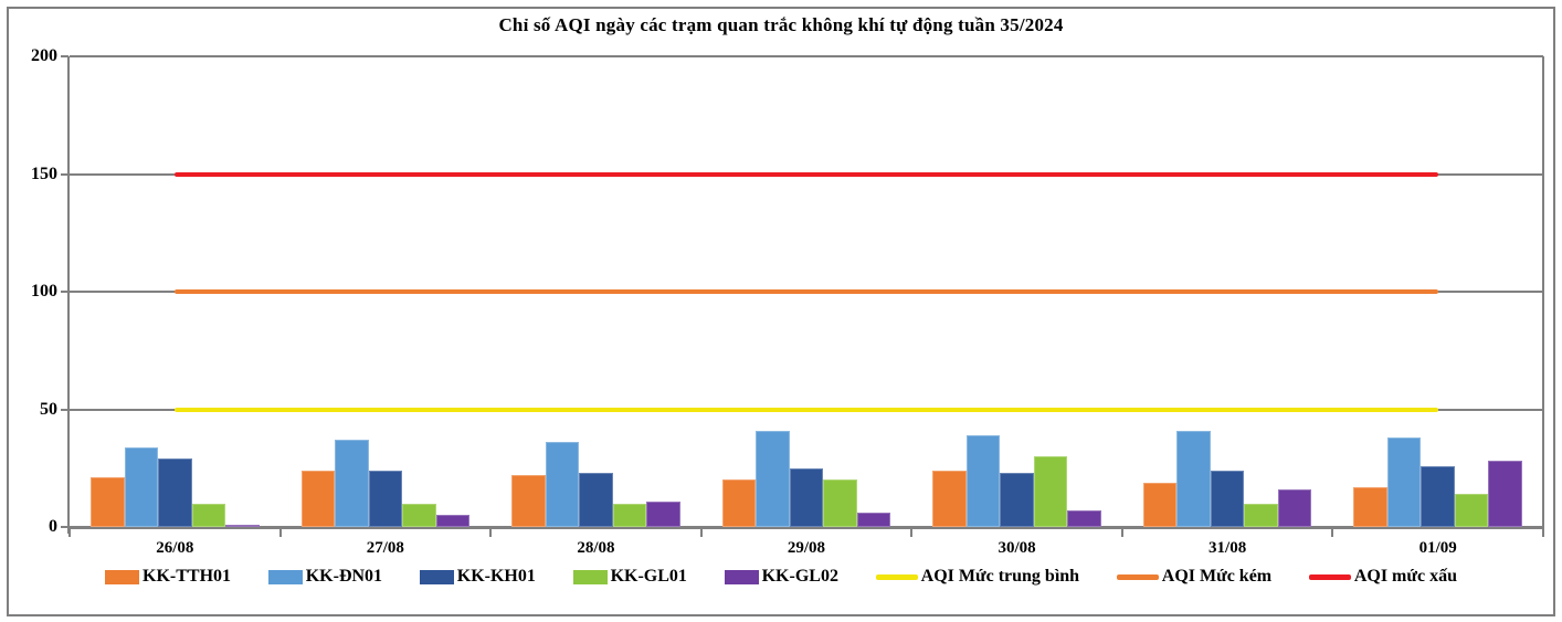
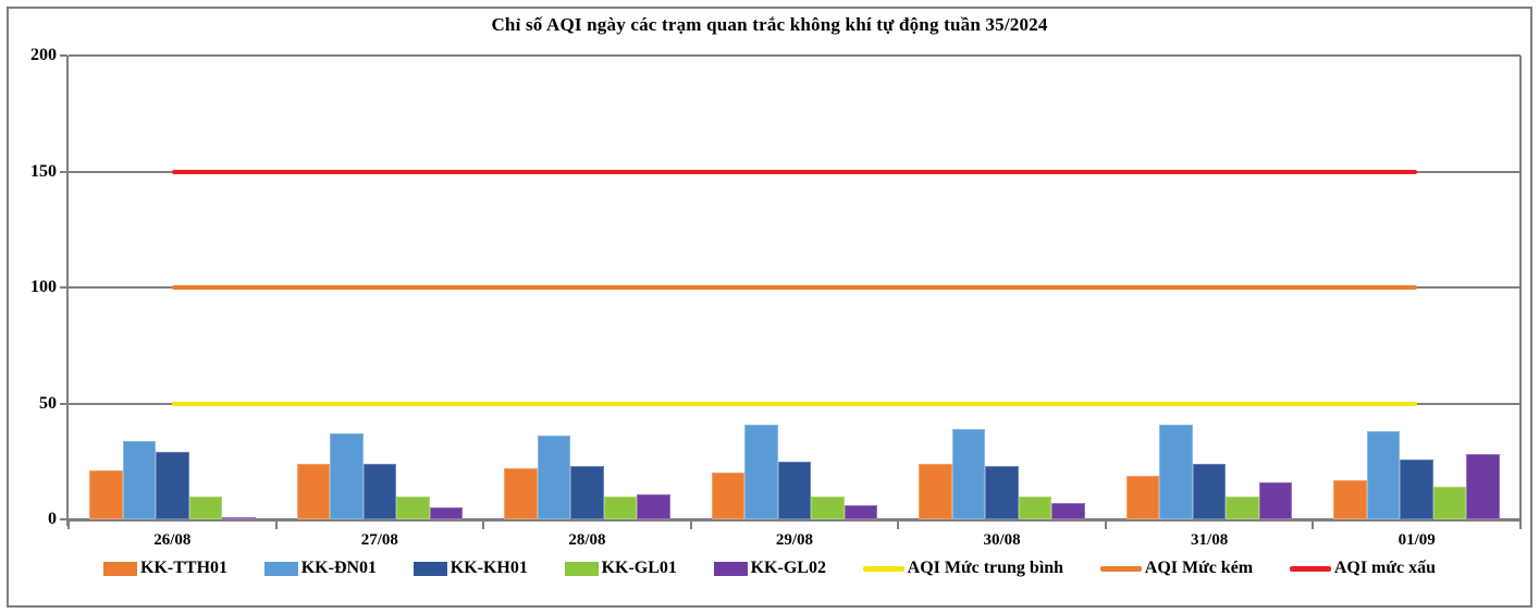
KK-GL01/29/08: 20 -> 10
KK-GL01/30/08: 30 -> 10
